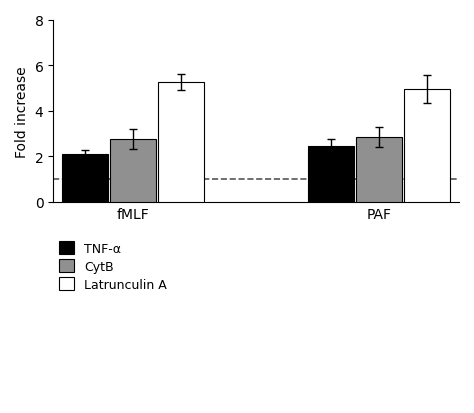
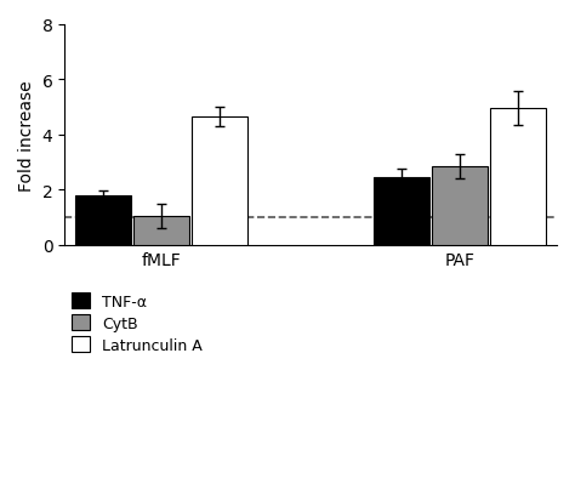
TNF-α/fMLF: 2.12 -> 1.80
CytB/fMLF: 2.75 -> 1.05
Latrunculin A/fMLF: 5.25 -> 4.65
